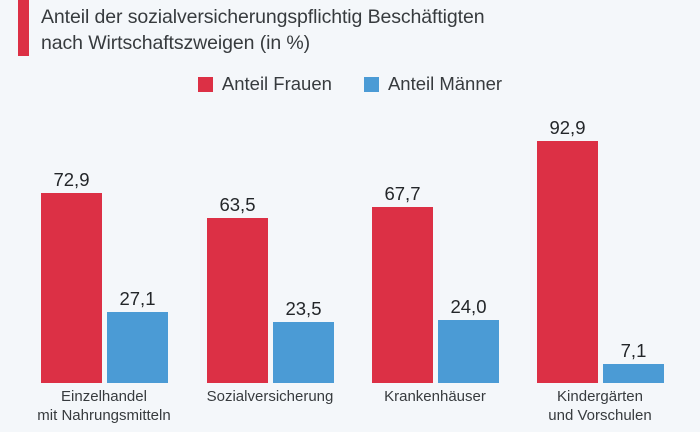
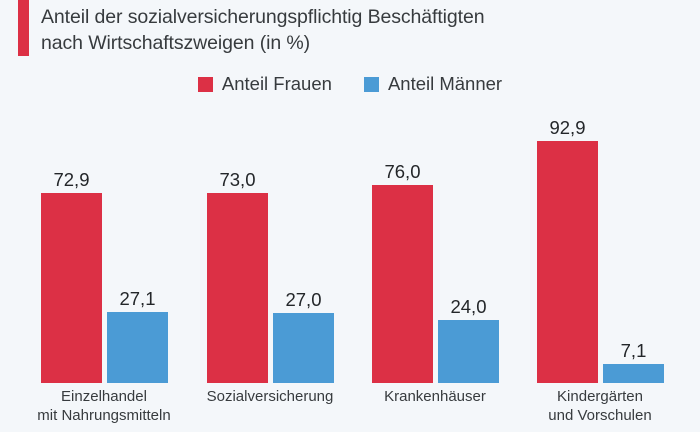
Anteil Frauen/Sozialversicherung: 63,5 -> 73,0
Anteil Männer/Sozialversicherung: 23,5 -> 27,0
Anteil Frauen/Krankenhäuser: 67,7 -> 76,0
